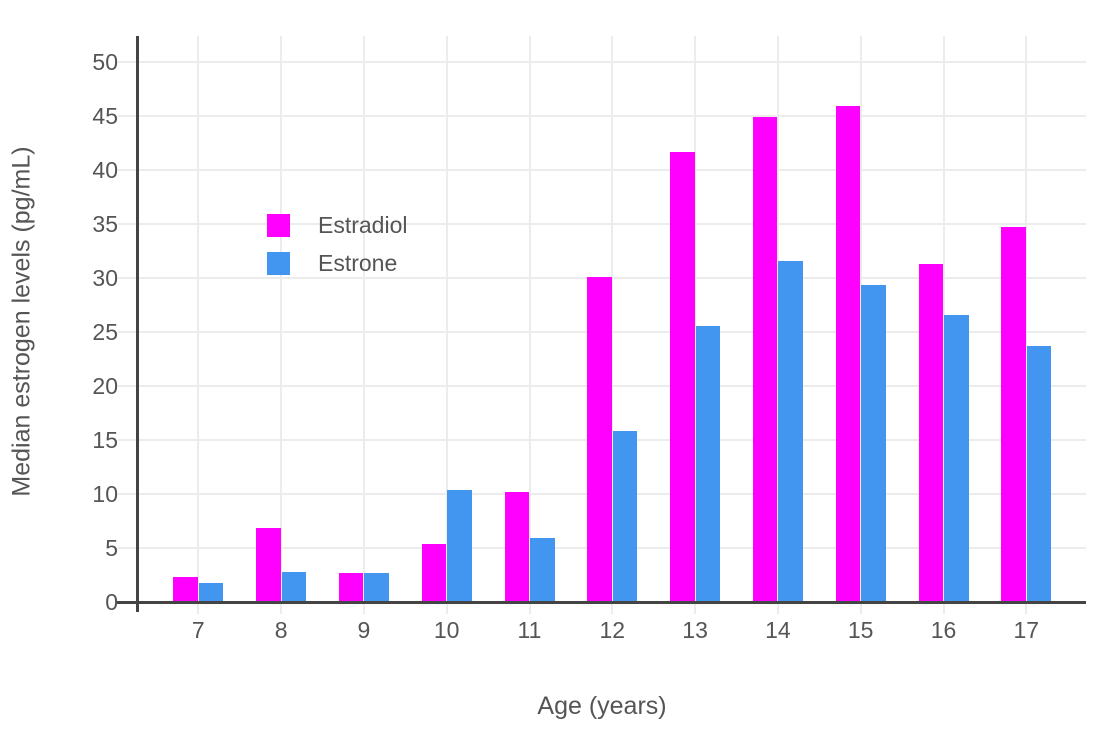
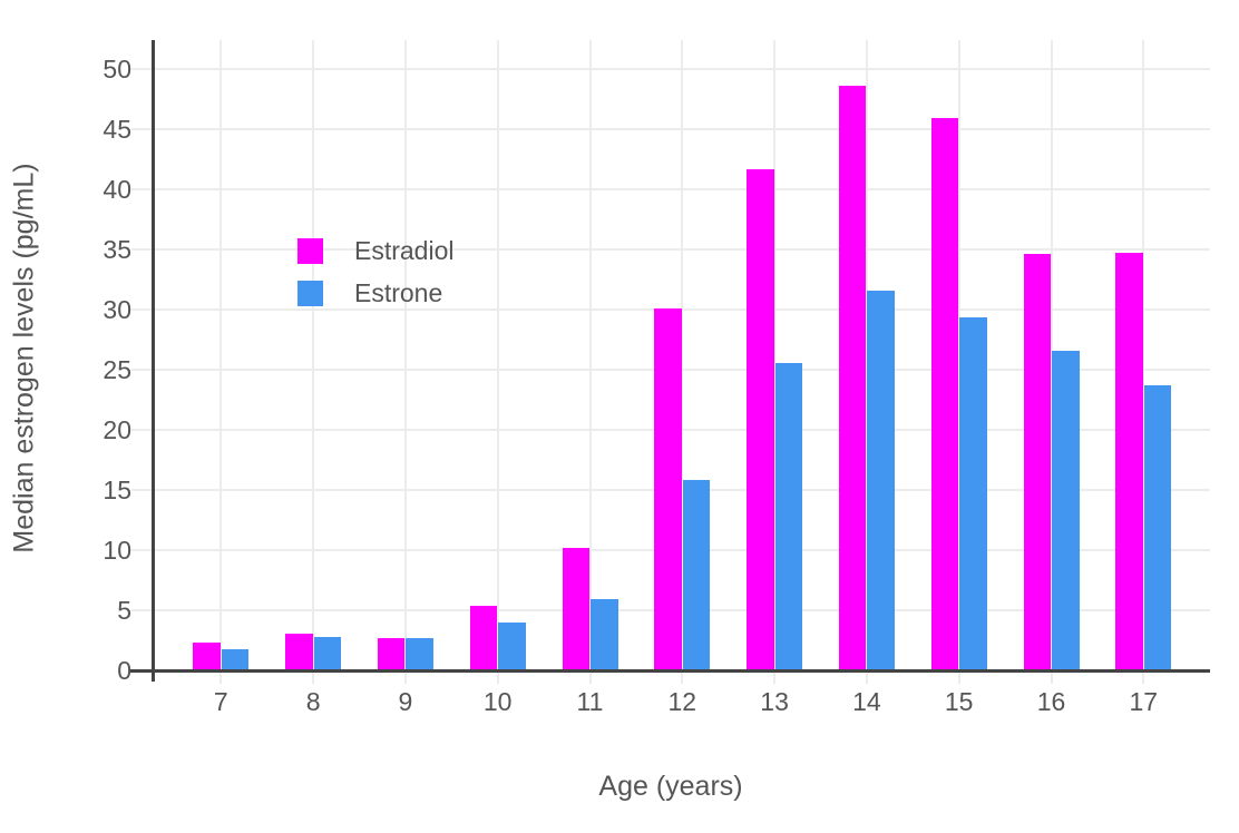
Estradiol/8: 6.8 -> 3.0
Estrone/10: 10.3 -> 3.9
Estradiol/14: 44.8 -> 48.5
Estradiol/16: 31.2 -> 34.5
